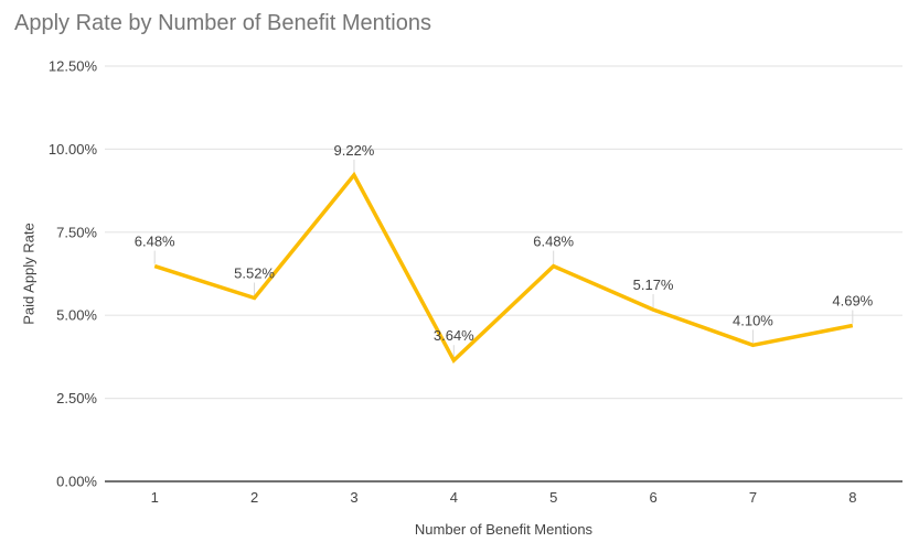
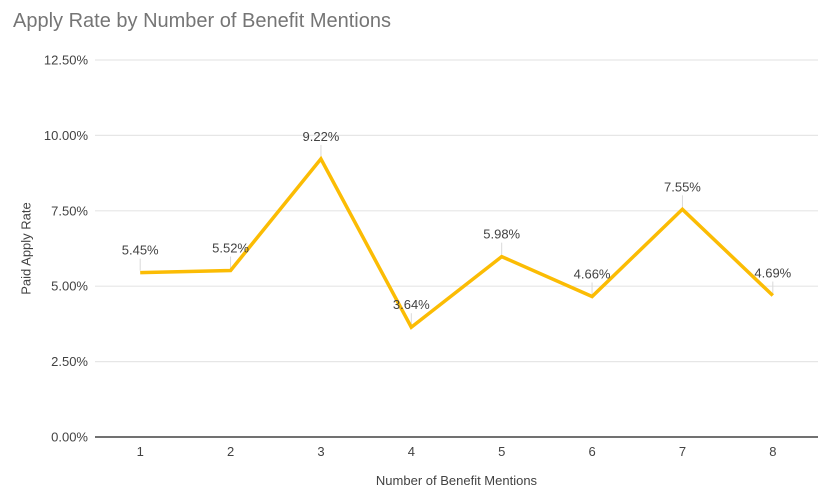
1: 6.48% -> 5.45%
5: 6.48% -> 5.98%
6: 5.17% -> 4.66%
7: 4.10% -> 7.55%
